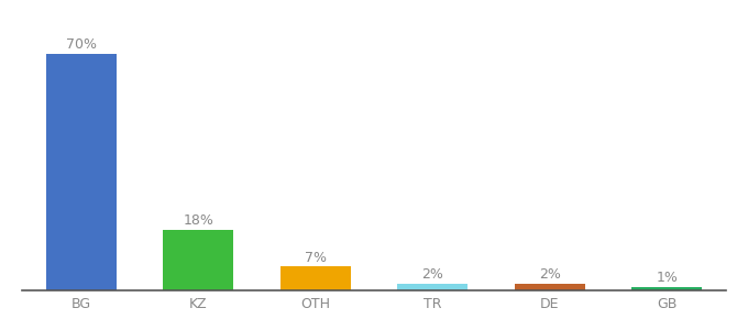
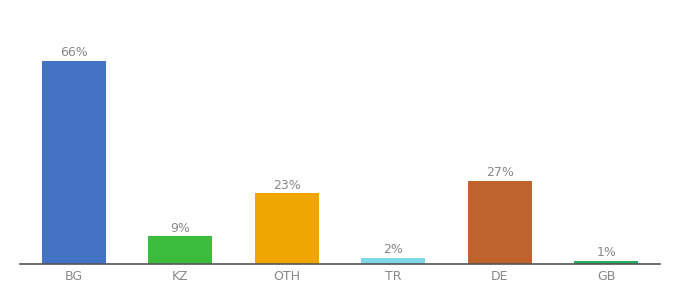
BG: 70% -> 66%
KZ: 18% -> 9%
OTH: 7% -> 23%
DE: 2% -> 27%
